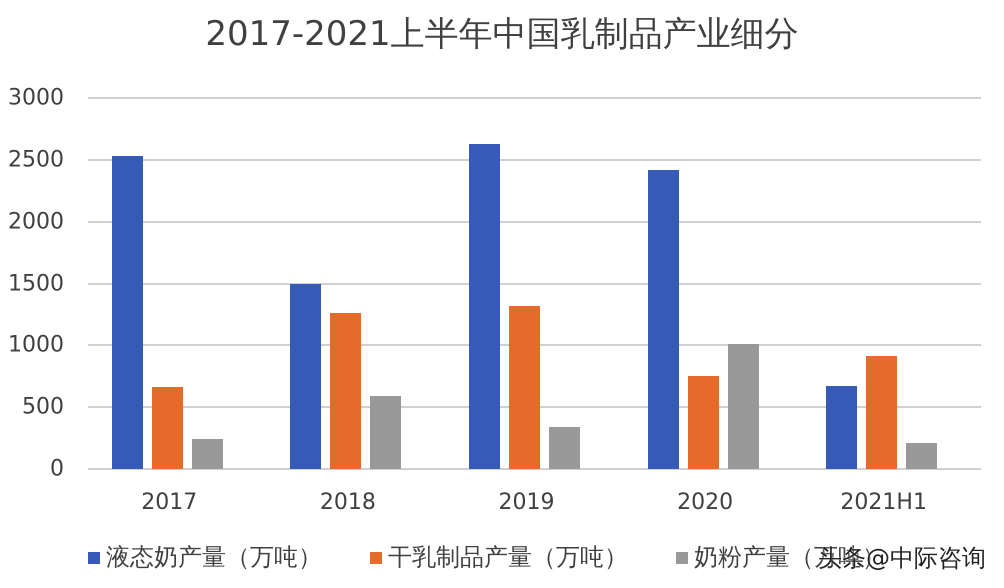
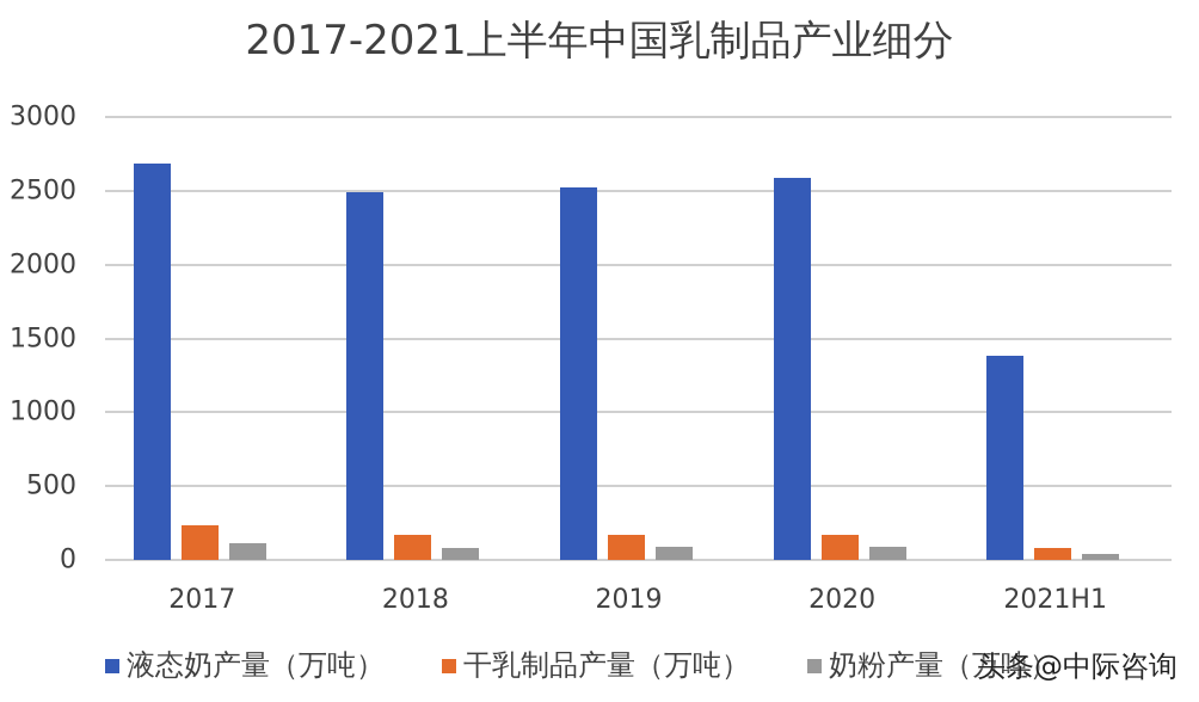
液态奶产量（万吨）/2017: 2530 -> 2680
干乳制品产量（万吨）/2017: 660 -> 240
奶粉产量（万吨）/2017: 240 -> 110
液态奶产量（万吨）/2018: 1500 -> 2490
干乳制品产量（万吨）/2018: 1260 -> 170
奶粉产量（万吨）/2018: 590 -> 80
液态奶产量（万吨）/2019: 2630 -> 2520
干乳制品产量（万吨）/2019: 1320 -> 170
奶粉产量（万吨）/2019: 340 -> 90
液态奶产量（万吨）/2020: 2420 -> 2590
干乳制品产量（万吨）/2020: 750 -> 170
奶粉产量（万吨）/2020: 1010 -> 90
液态奶产量（万吨）/2021H1: 670 -> 1380
干乳制品产量（万吨）/2021H1: 910 -> 80
奶粉产量（万吨）/2021H1: 210 -> 40
